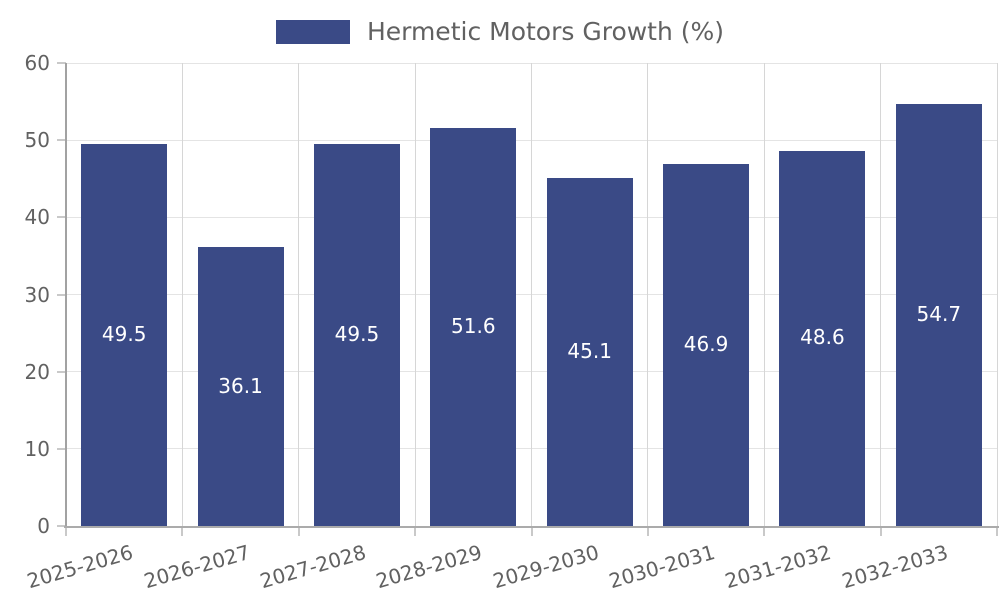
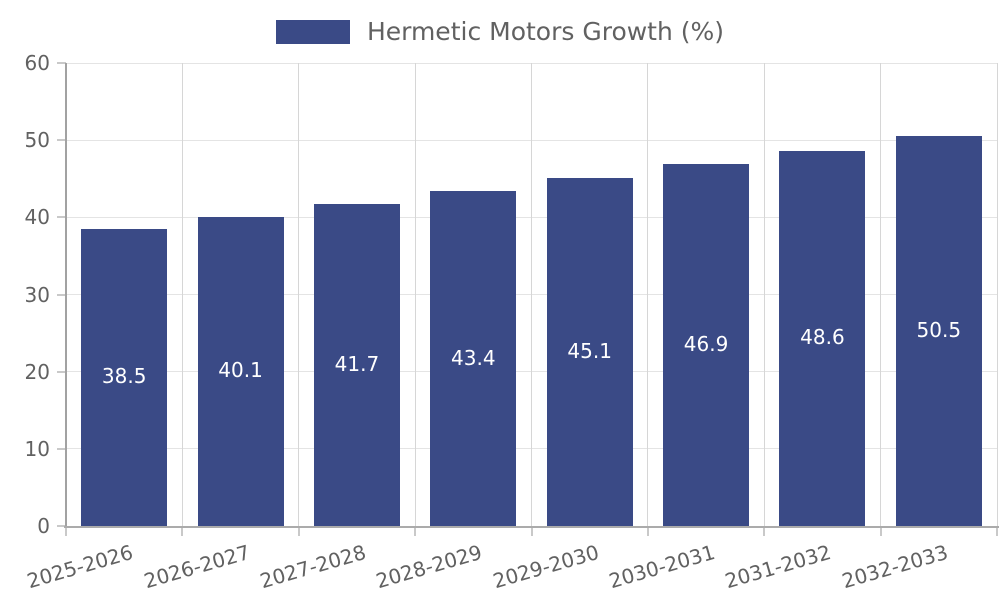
2025-2026: 49.5 -> 38.5
2026-2027: 36.1 -> 40.1
2027-2028: 49.5 -> 41.7
2028-2029: 51.6 -> 43.4
2032-2033: 54.7 -> 50.5
